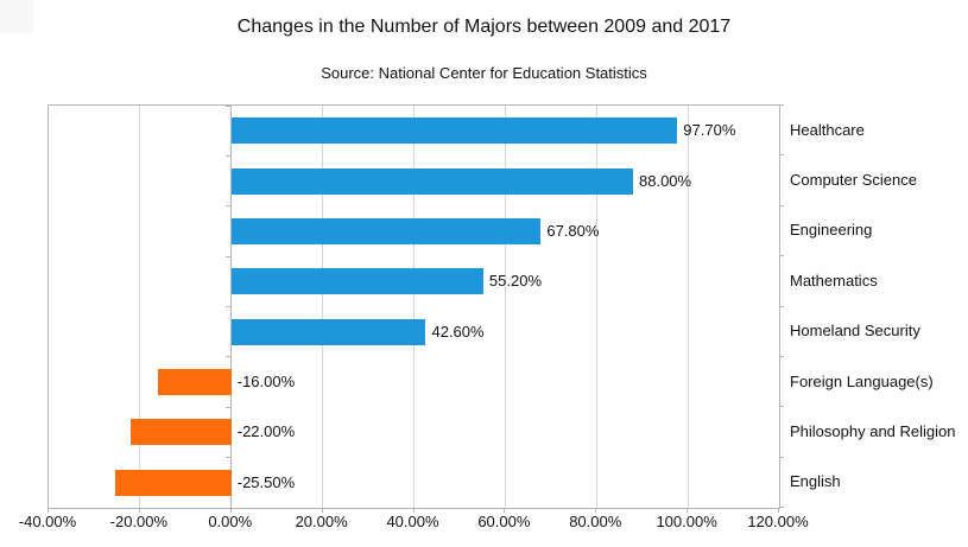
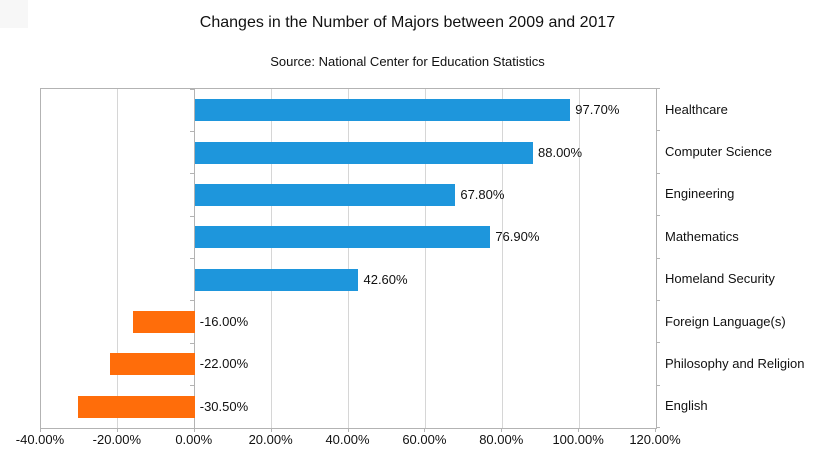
Mathematics: 55.20% -> 76.90%
English: -25.50% -> -30.50%
